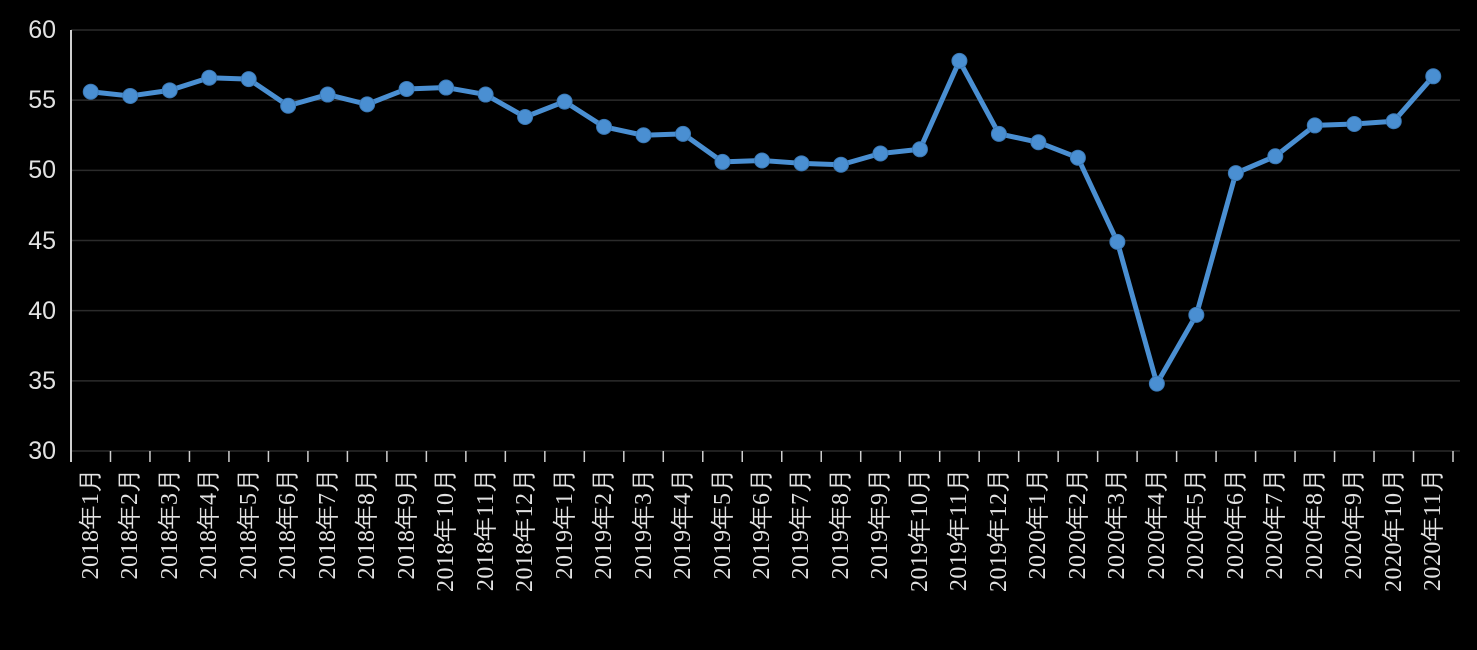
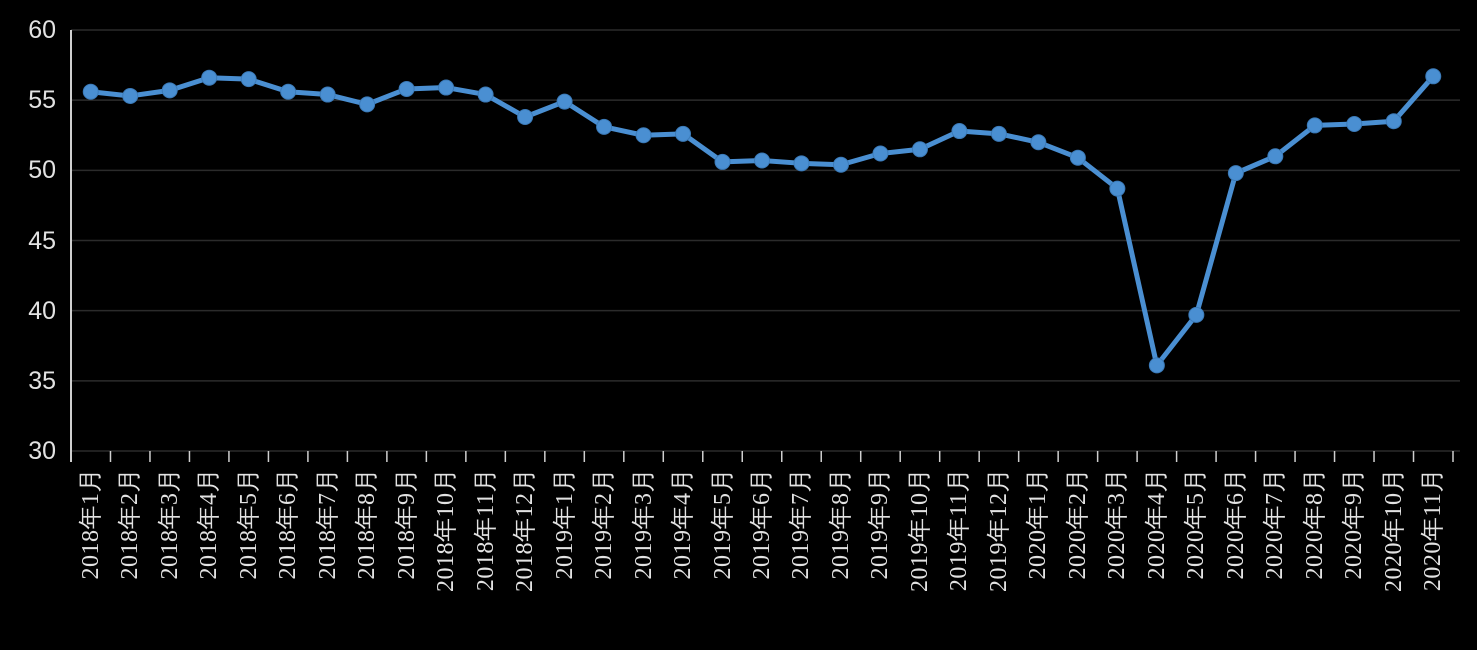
2018年6月: 54.6 -> 55.6
2019年11月: 57.8 -> 52.8
2020年3月: 44.9 -> 48.7
2020年4月: 34.8 -> 36.1
